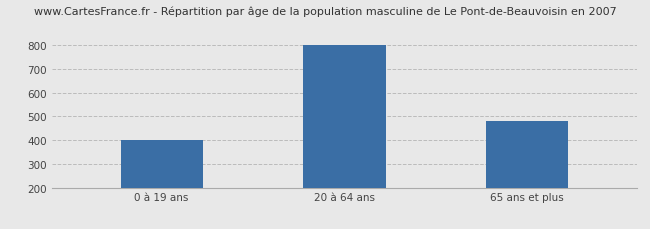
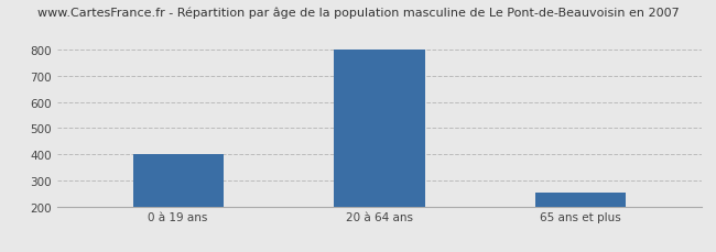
65 ans et plus: 480 -> 252
